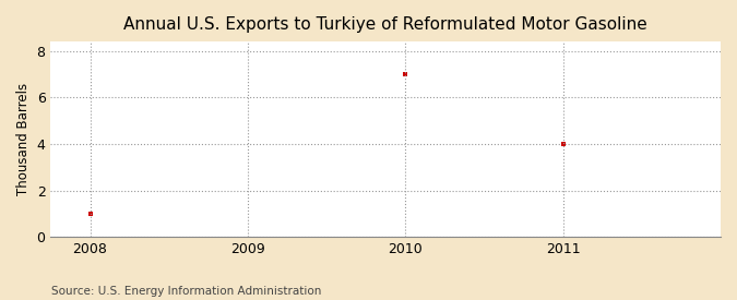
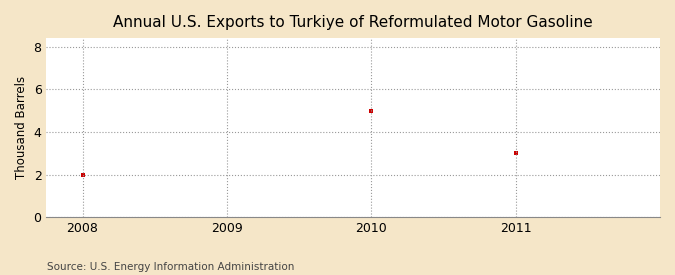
2008: 1 -> 2
2010: 7 -> 5
2011: 4 -> 3
